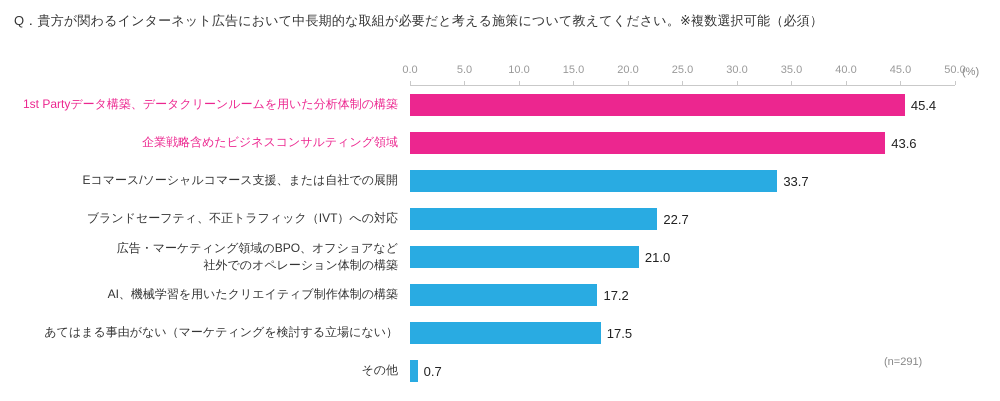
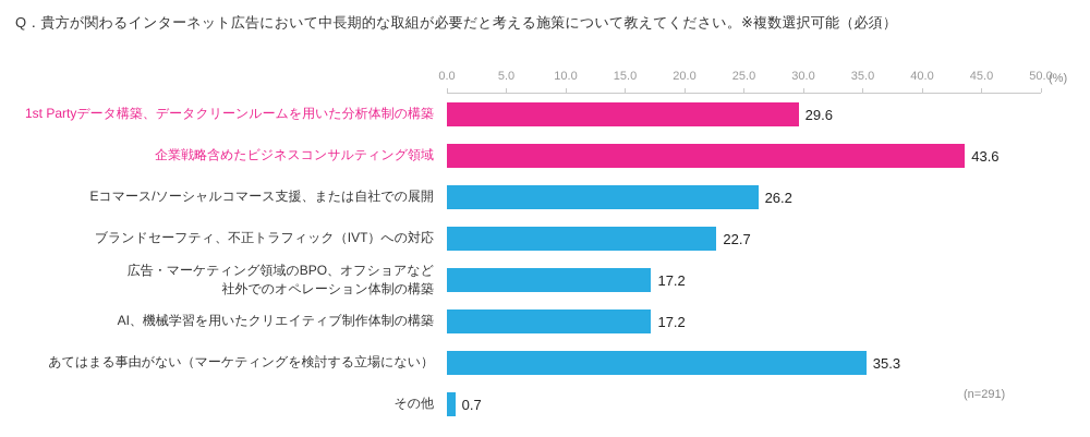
1st Partyデータ構築、データクリーンルームを用いた分析体制の構築: 45.4 -> 29.6
Eコマース/ソーシャルコマース支援、または自社での展開: 33.7 -> 26.2
広告・マーケティング領域のBPO、オフショアなど 社外でのオペレーション体制の構築: 21.0 -> 17.2
あてはまる事由がない（マーケティングを検討する立場にない）: 17.5 -> 35.3
